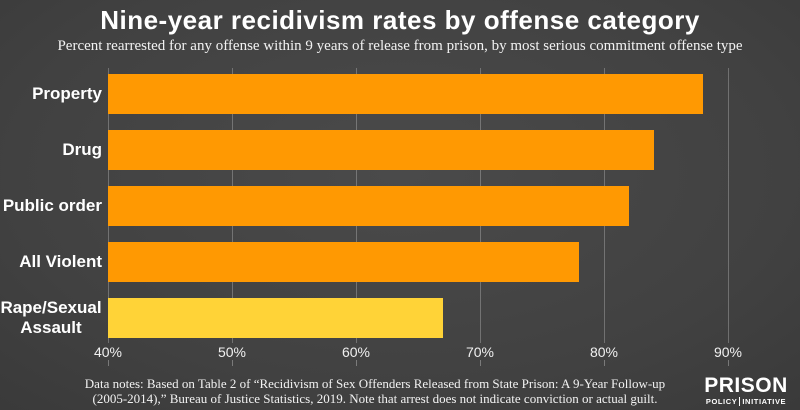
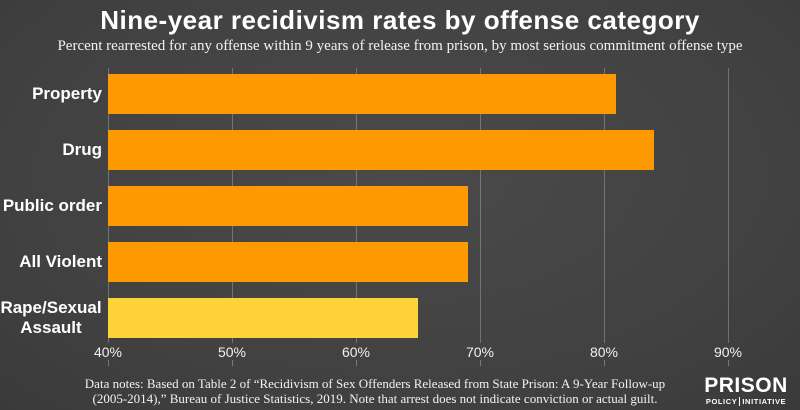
Property: 88% -> 81%
Public order: 82% -> 69%
All Violent: 78% -> 69%
Rape/Sexual Assault: 67% -> 65%
